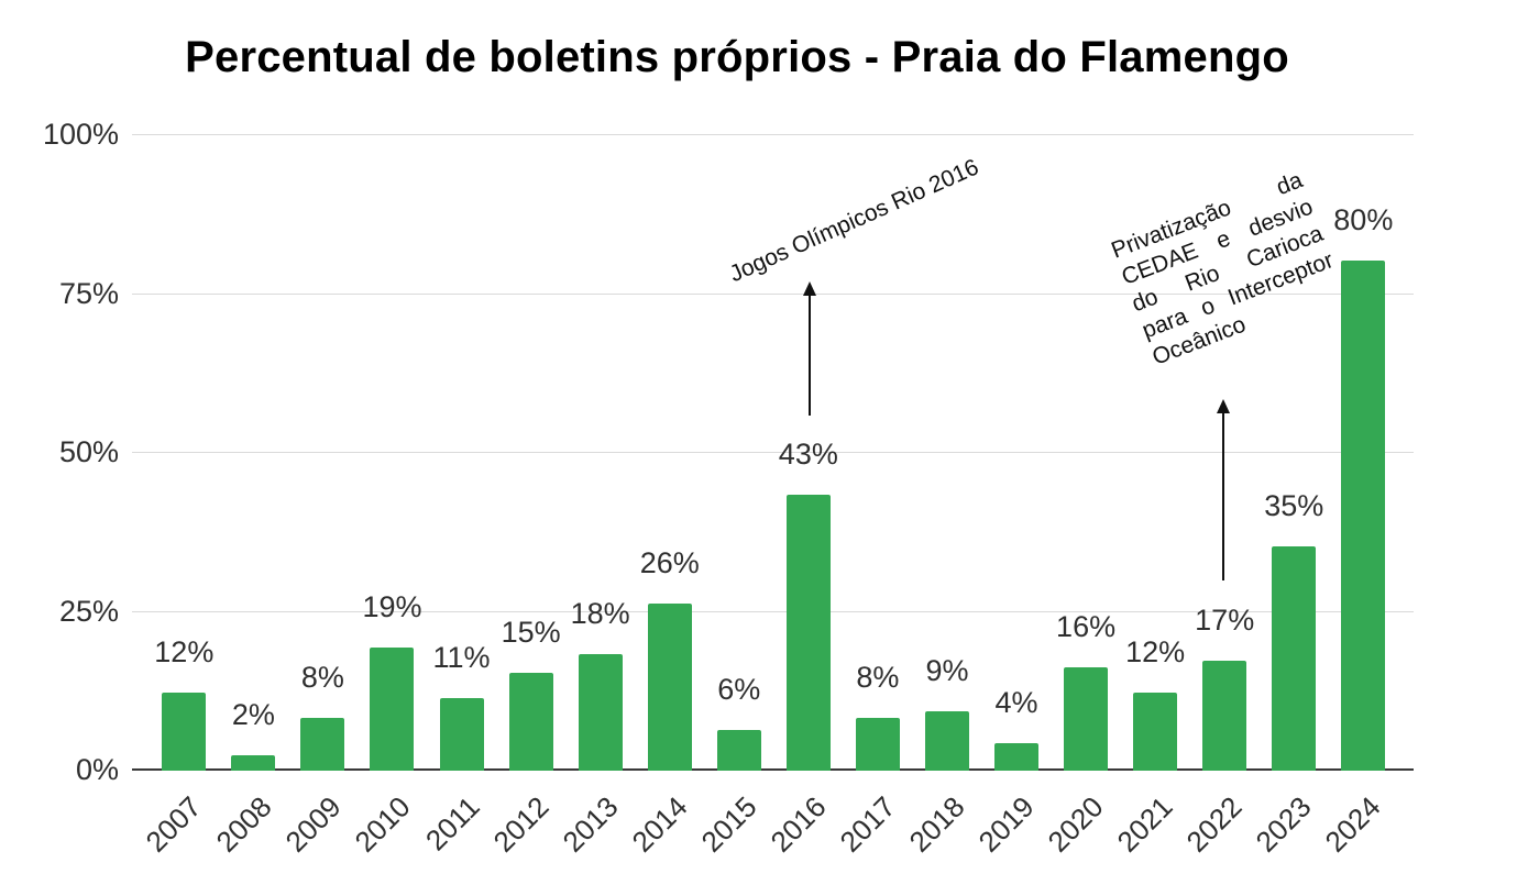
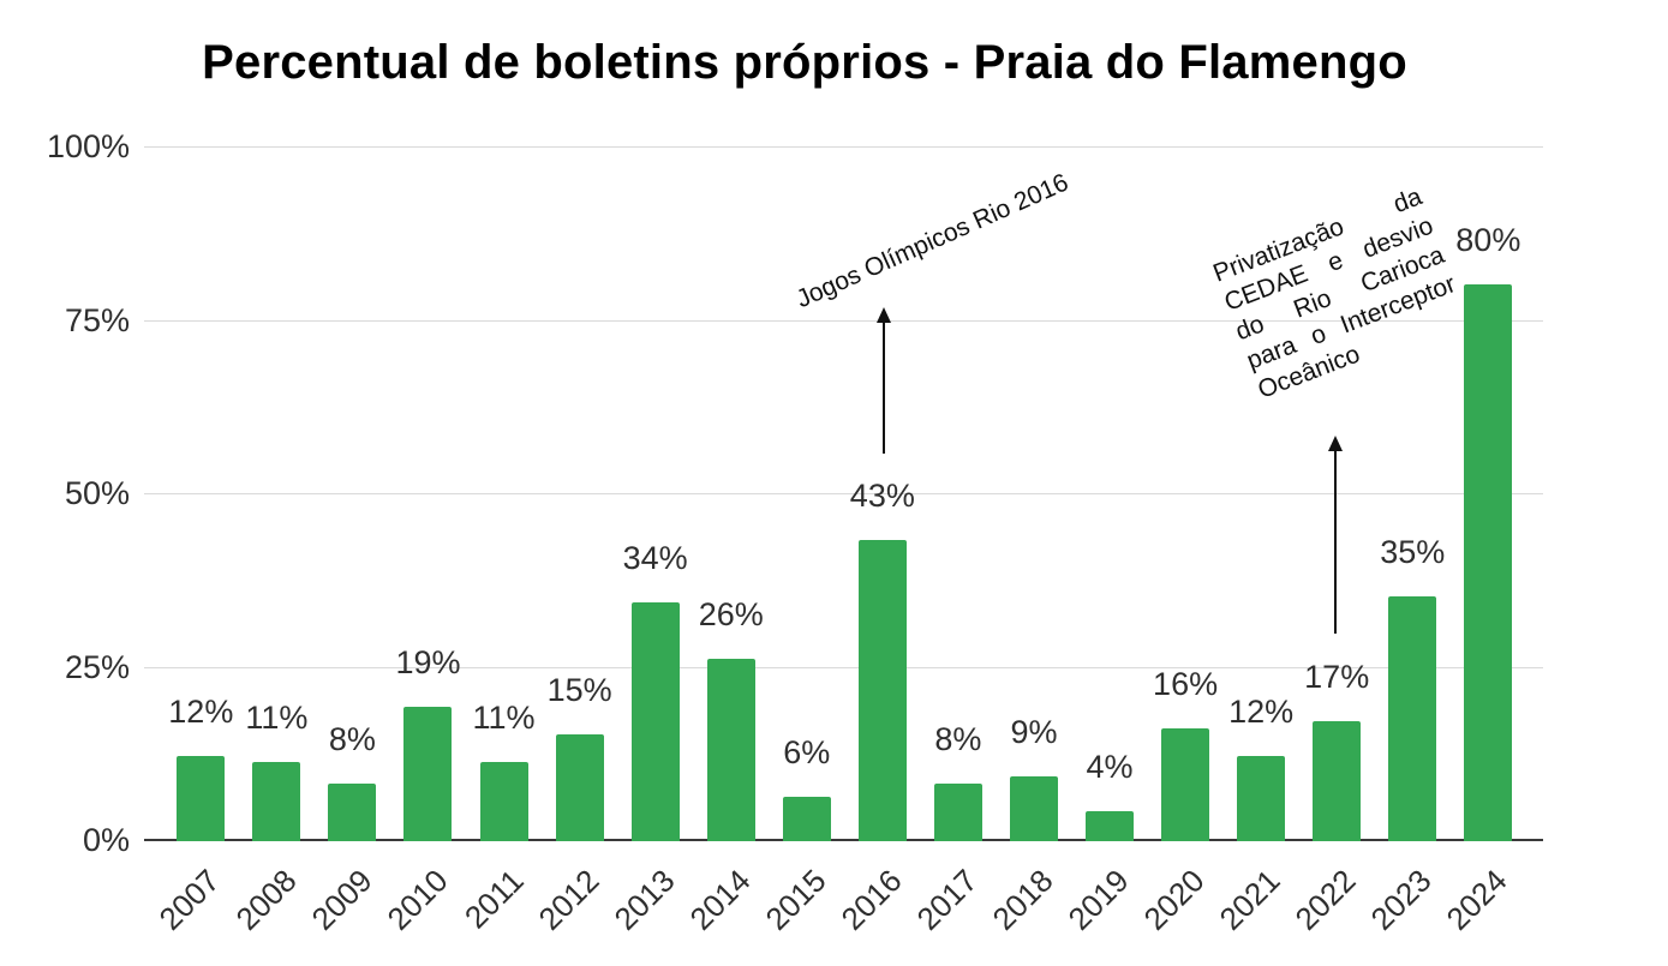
2008: 2% -> 11%
2013: 18% -> 34%
